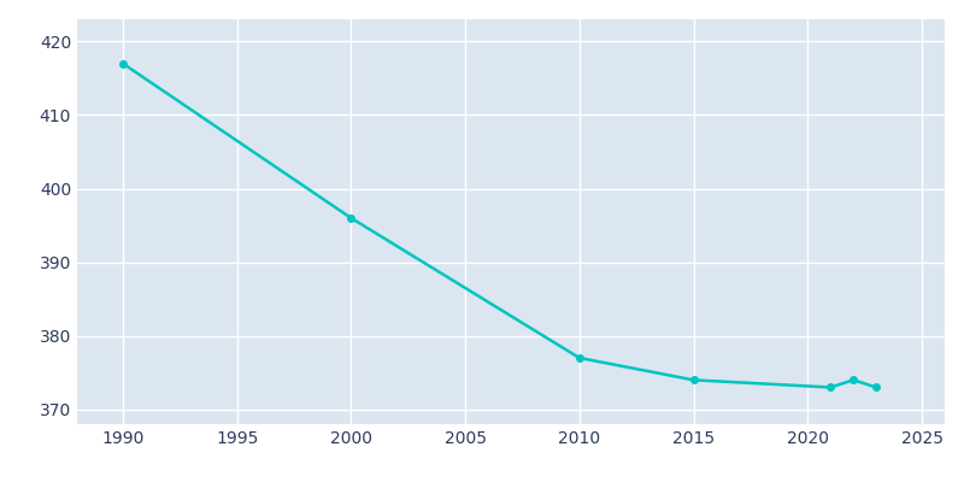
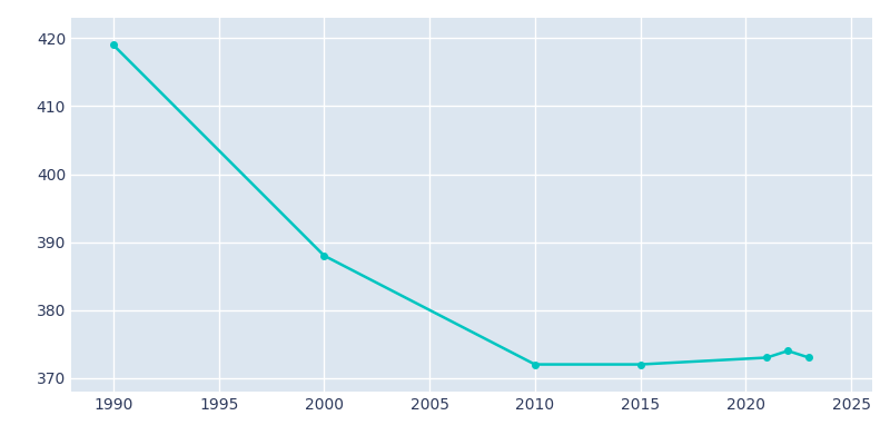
1990: 417 -> 419
2000: 396 -> 388
2010: 377 -> 372
2015: 374 -> 372
